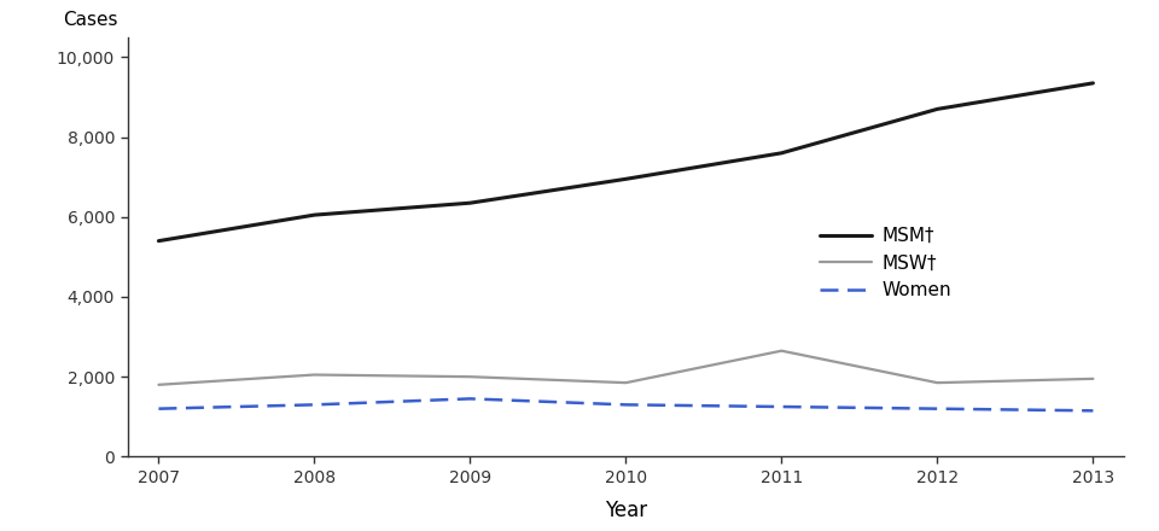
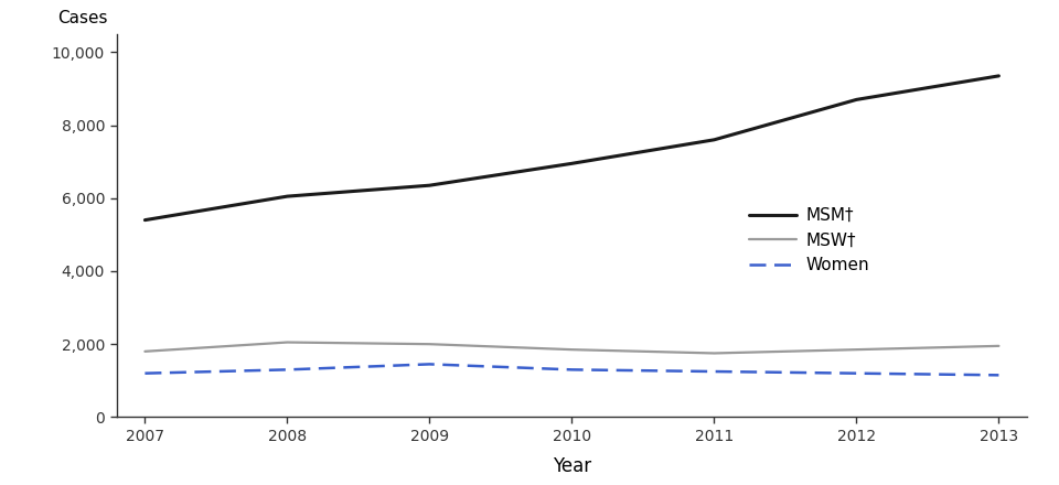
MSW†/2011: 2,650 -> 1,750
